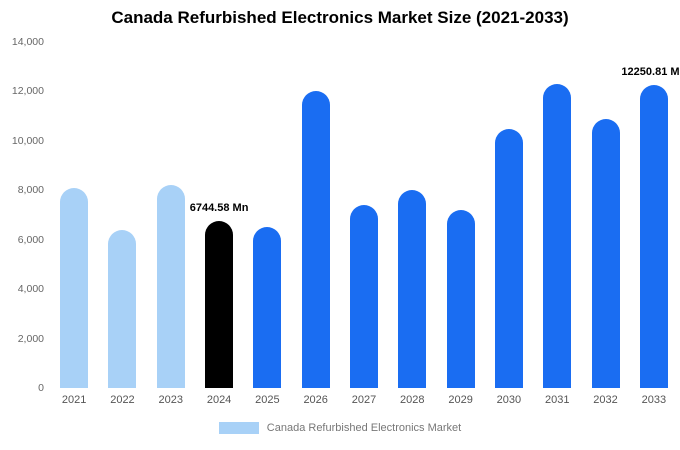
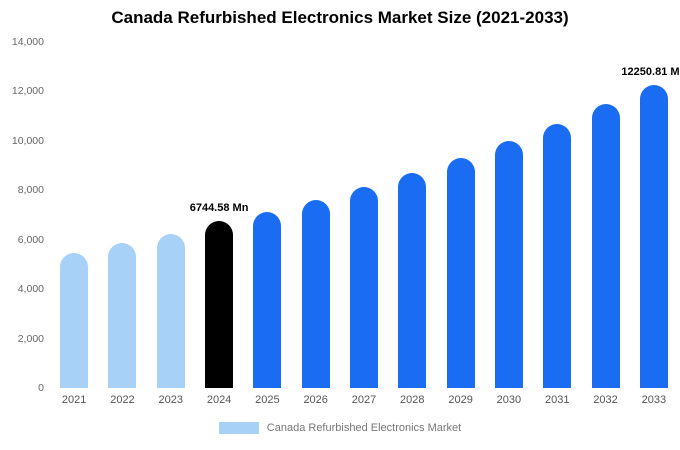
2021: 8100 -> 5400
2022: 6400 -> 5800
2023: 8200 -> 6200
2025: 6500 -> 7100
2026: 12000 -> 7600
2027: 7400 -> 8200
2028: 8000 -> 8700
2029: 7200 -> 9300
2030: 10500 -> 10000
2031: 12300 -> 10700
2032: 10900 -> 11500
